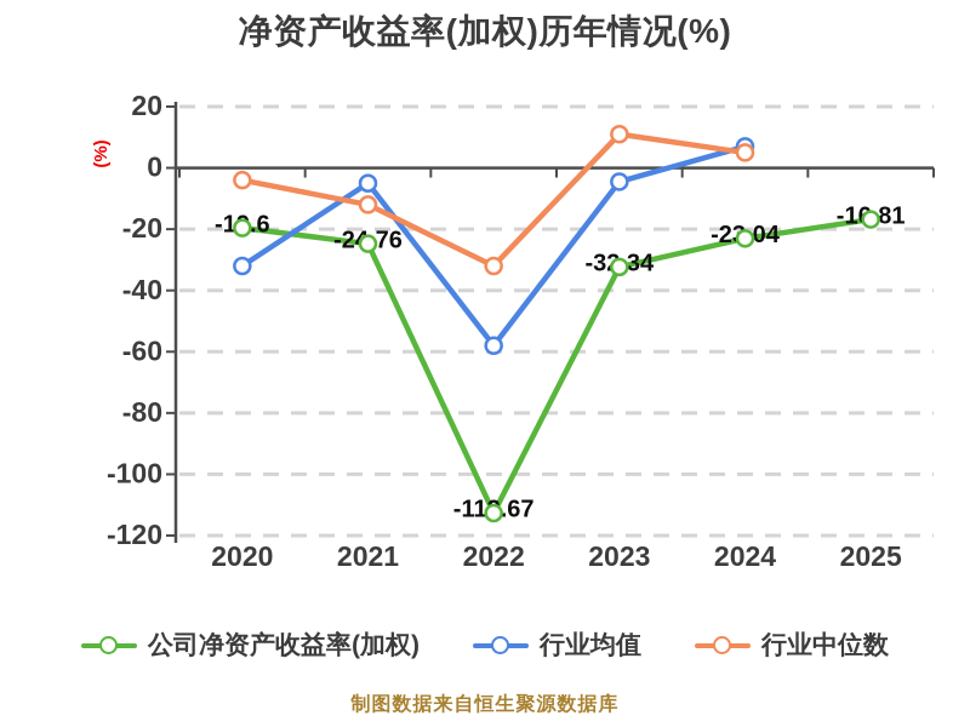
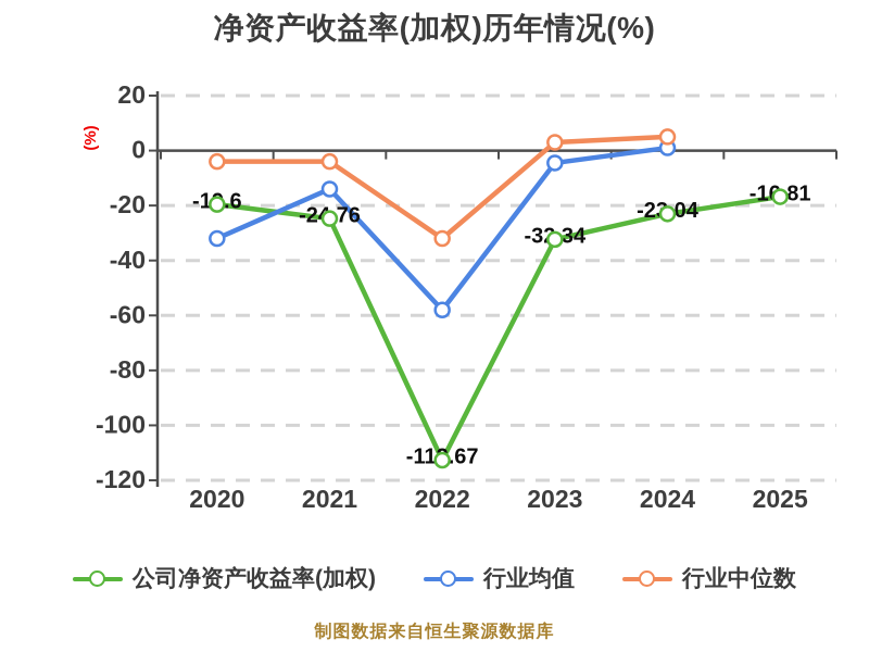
行业均值/2021: -5 -> -14
行业中位数/2021: -12 -> -4
行业中位数/2023: 11 -> 3
行业均值/2024: 7 -> 1
